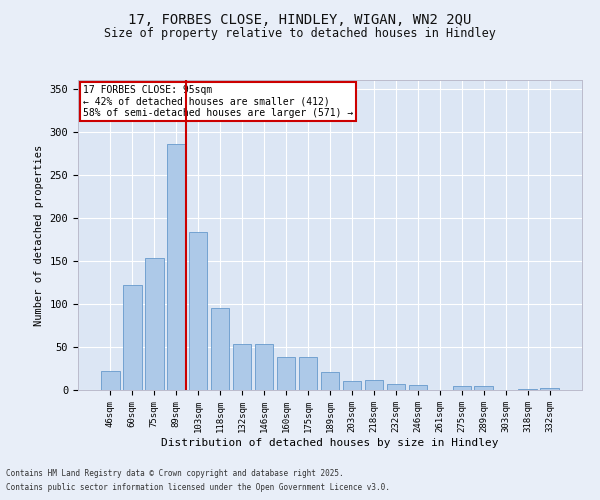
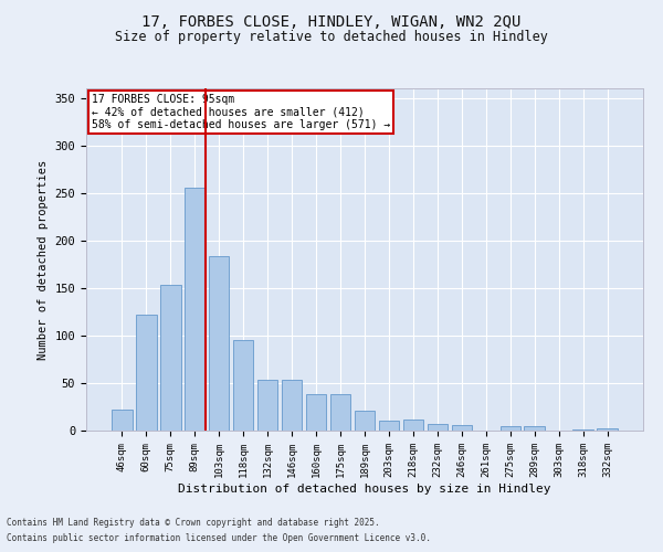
89sqm: 286 -> 255
